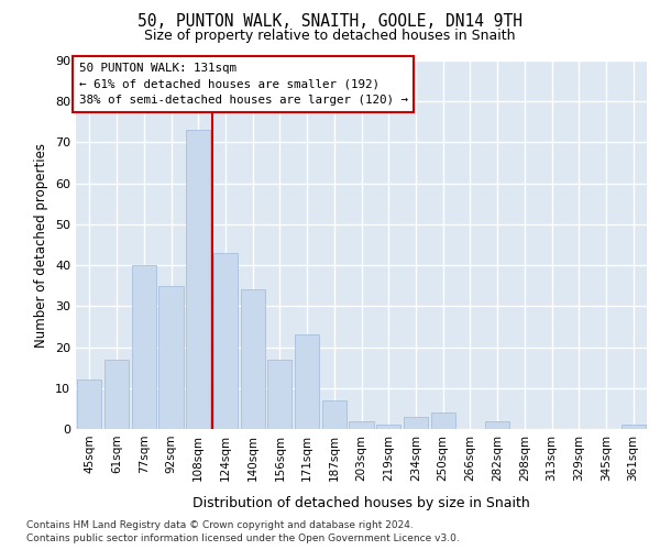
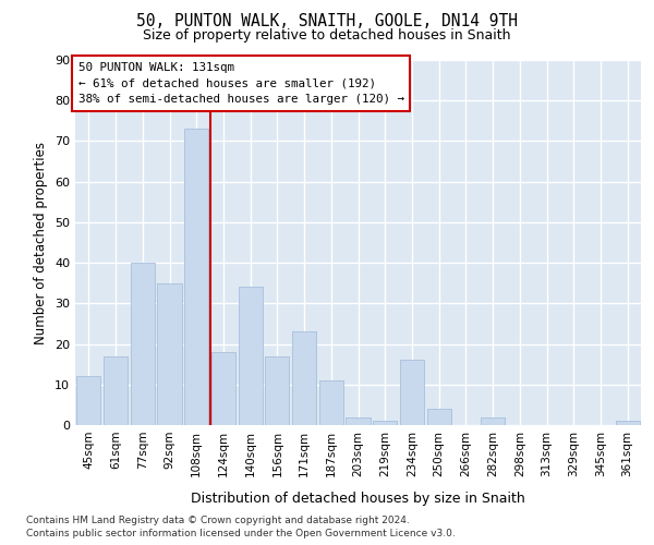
124sqm: 43 -> 18
187sqm: 7 -> 11
234sqm: 3 -> 16
